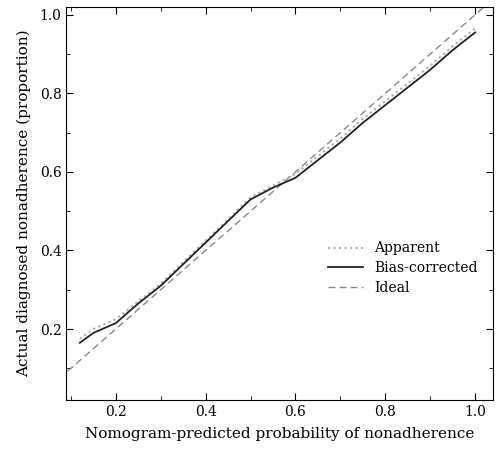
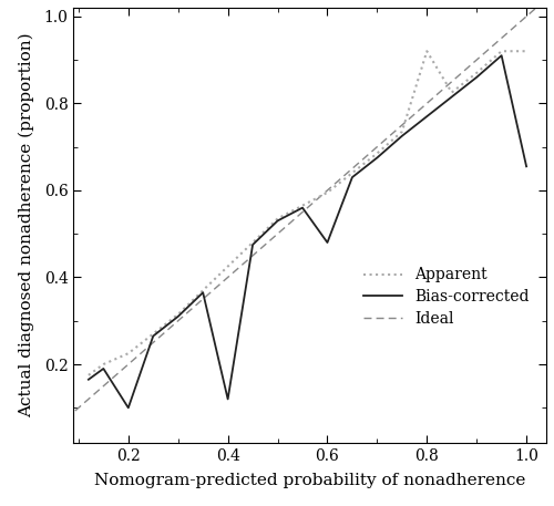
Bias-corrected/0.2: 0.215 -> 0.100
Bias-corrected/0.4: 0.420 -> 0.120
Bias-corrected/0.6: 0.585 -> 0.480
Apparent/0.8: 0.780 -> 0.920
Apparent/1.0: 0.965 -> 0.920
Bias-corrected/1.0: 0.955 -> 0.655
